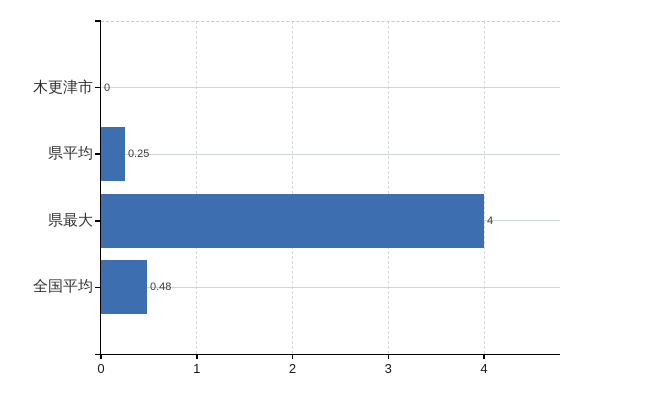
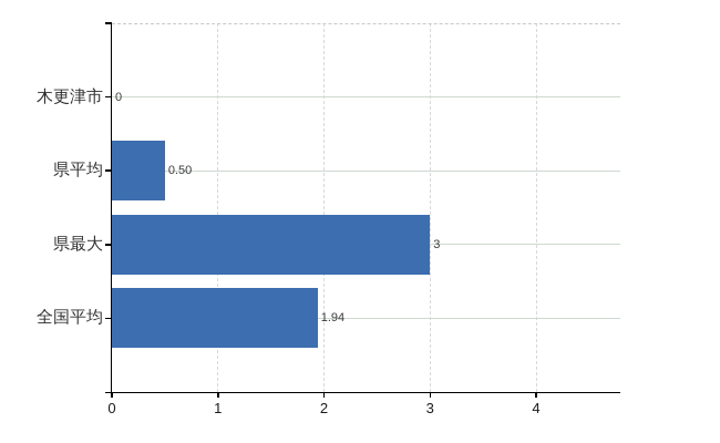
県平均: 0.25 -> 0.50
県最大: 4 -> 3
全国平均: 0.48 -> 1.94
